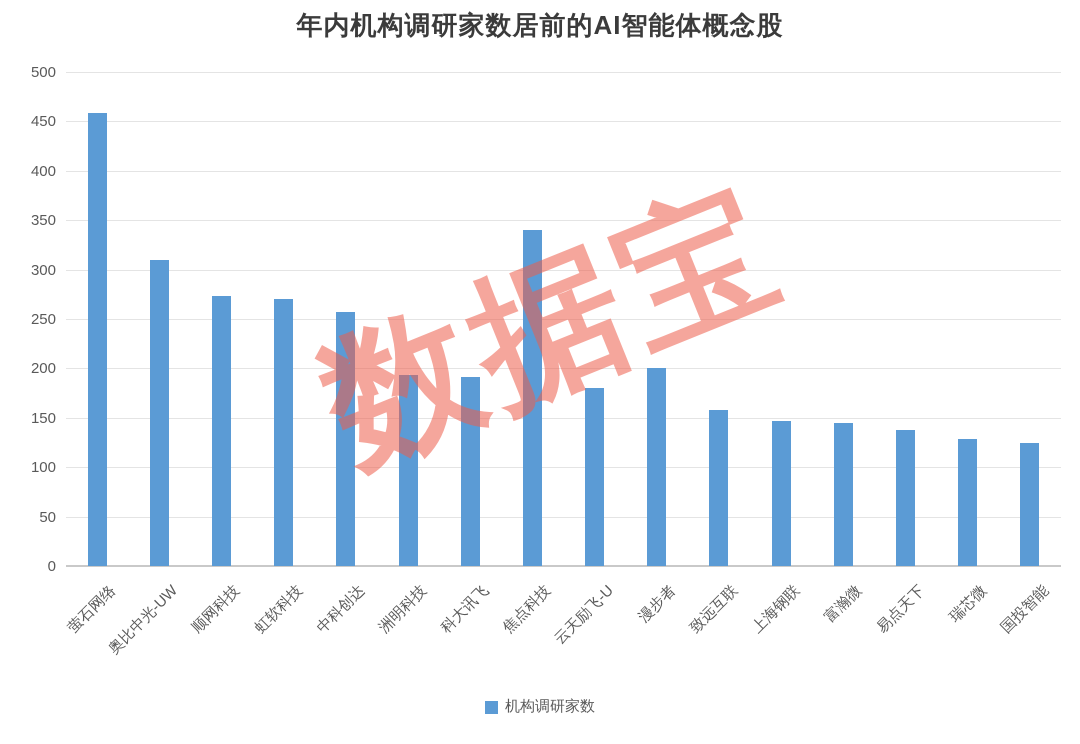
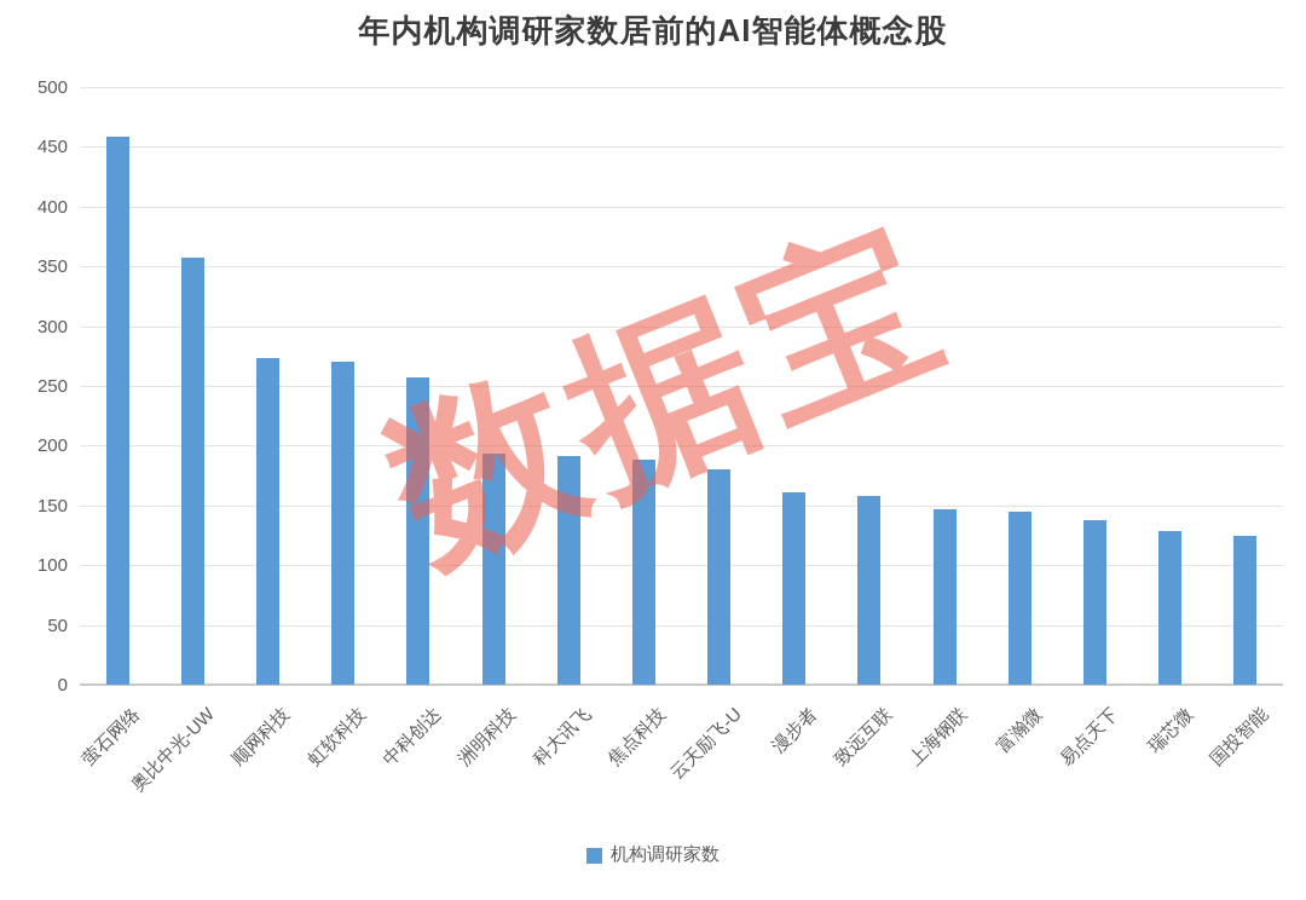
奥比中光-UW: 310 -> 360
焦点科技: 340 -> 190
漫步者: 200 -> 160
